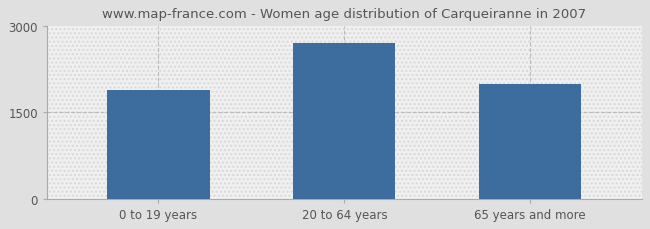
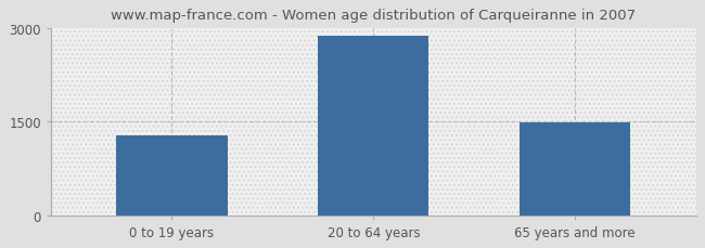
0 to 19 years: 1880 -> 1270
20 to 64 years: 2700 -> 2880
65 years and more: 1980 -> 1480
